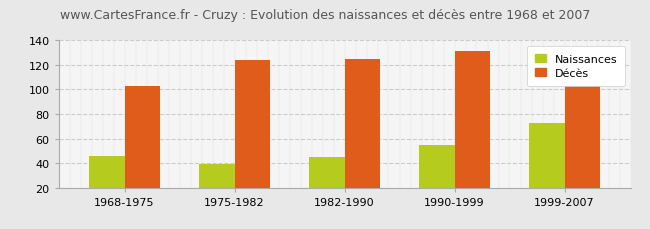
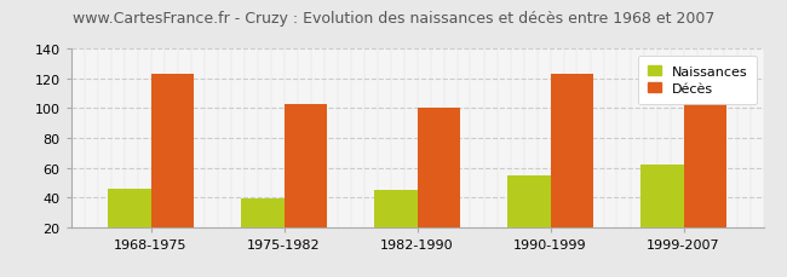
Décès/1968-1975: 103 -> 123
Décès/1975-1982: 124 -> 103
Décès/1982-1990: 125 -> 100
Décès/1990-1999: 131 -> 123
Naissances/1999-2007: 73 -> 62
